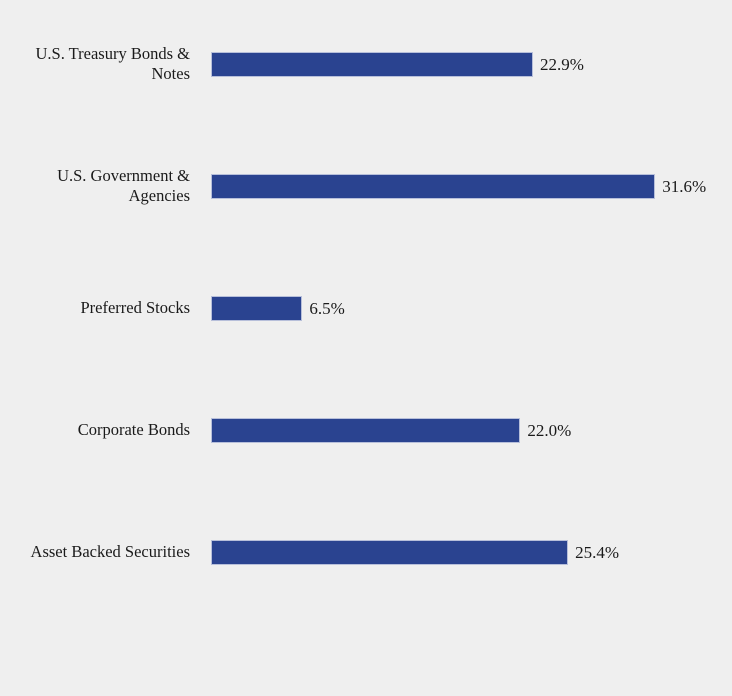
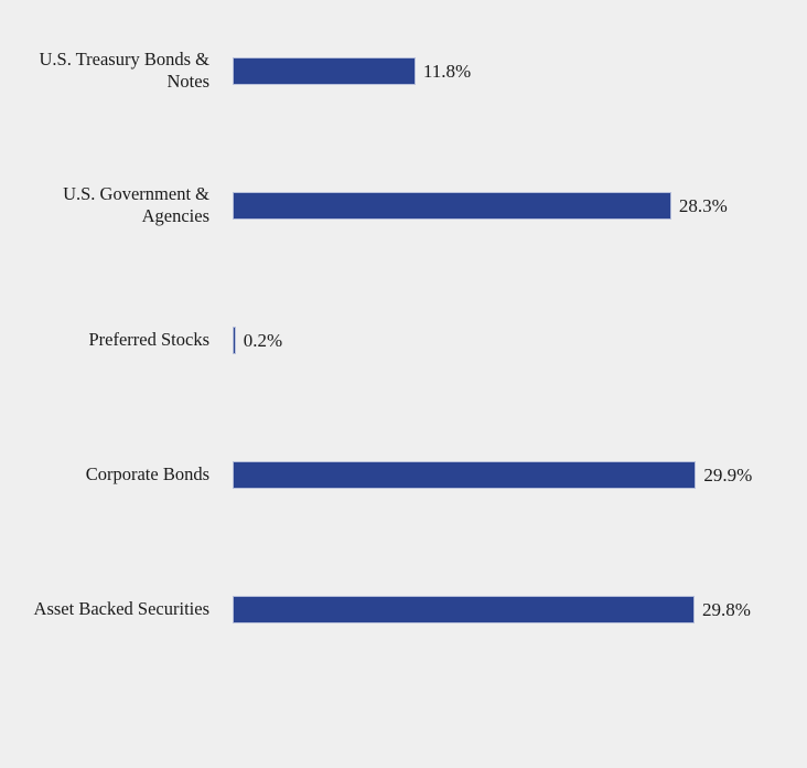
U.S. Treasury Bonds & Notes: 22.9% -> 11.8%
U.S. Government & Agencies: 31.6% -> 28.3%
Preferred Stocks: 6.5% -> 0.2%
Corporate Bonds: 22.0% -> 29.9%
Asset Backed Securities: 25.4% -> 29.8%
